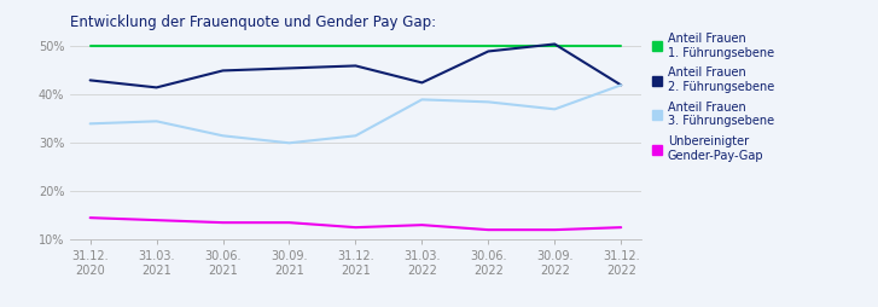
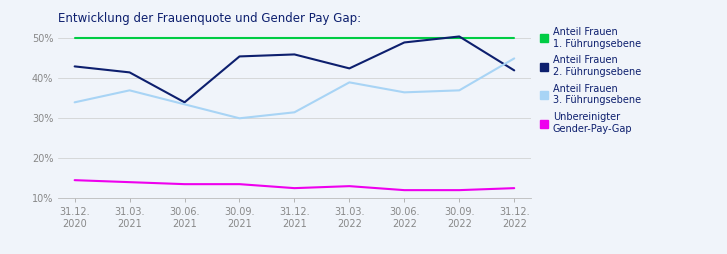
Anteil Frauen 3. Führungsebene/31.03. 2021: 34.5% -> 37.0%
Anteil Frauen 2. Führungsebene/30.06. 2021: 45.0% -> 34.0%
Anteil Frauen 3. Führungsebene/30.06. 2021: 31.5% -> 33.5%
Anteil Frauen 3. Führungsebene/30.06. 2022: 38.5% -> 36.5%
Anteil Frauen 3. Führungsebene/31.12. 2022: 42.0% -> 45.0%
